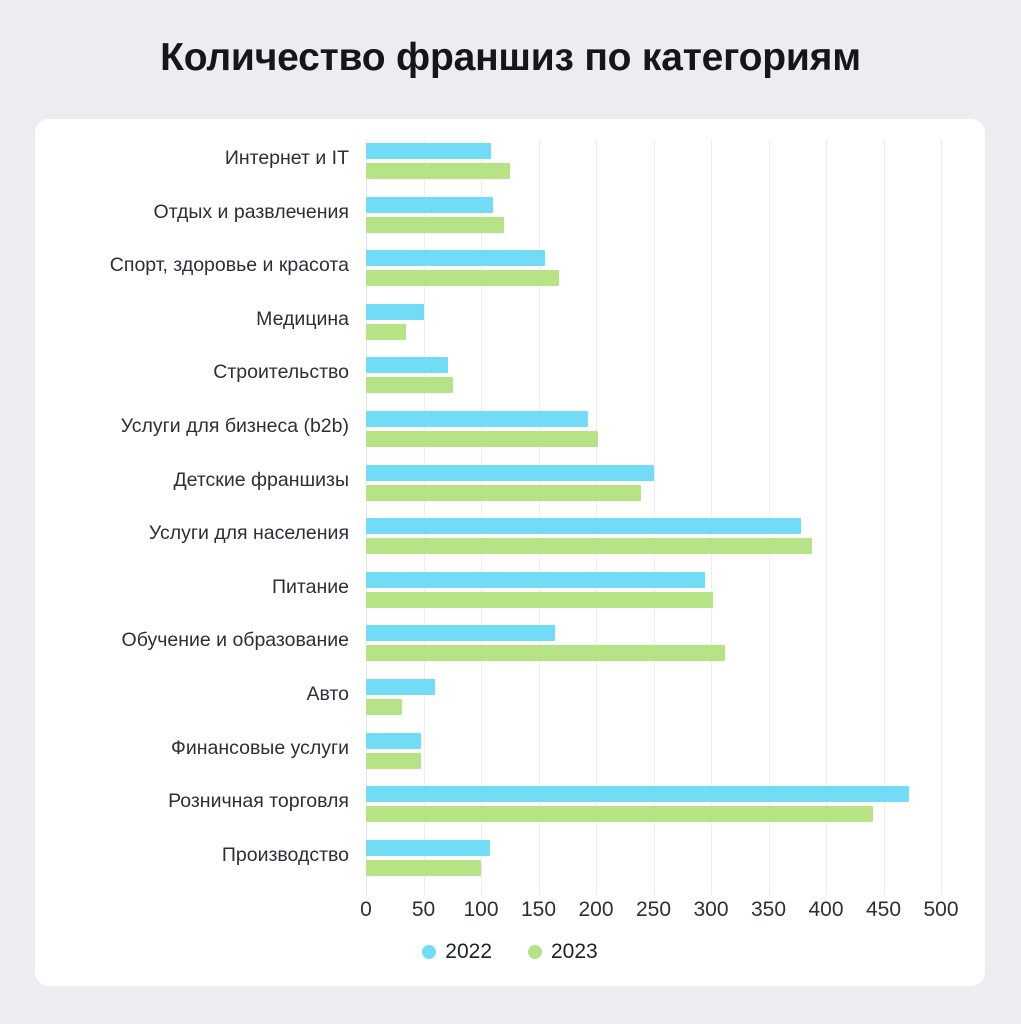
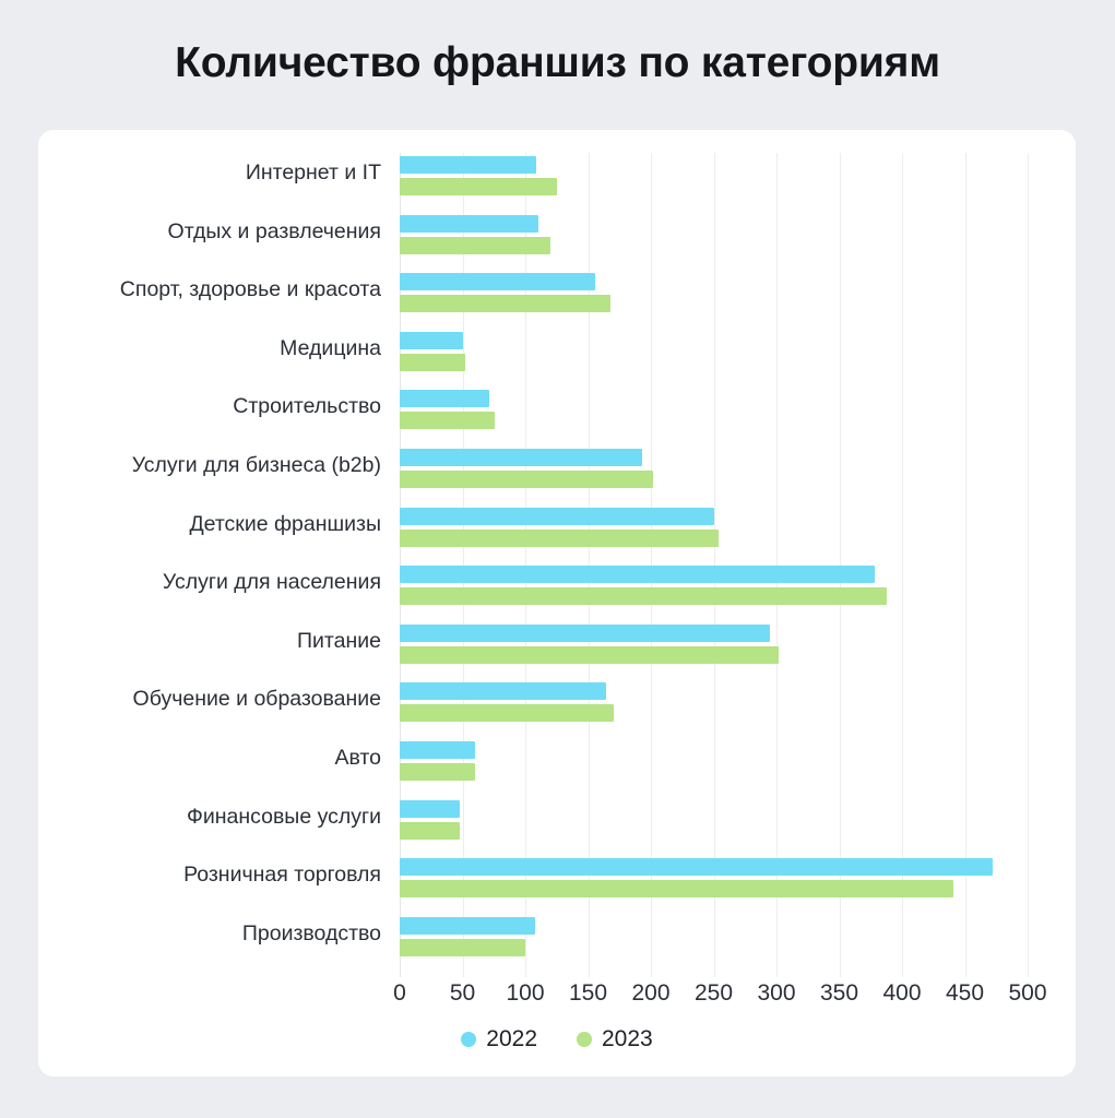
2023/Медицина: 35 -> 52
2023/Детские франшизы: 239 -> 254
2023/Обучение и образование: 312 -> 170
2023/Авто: 31 -> 60
